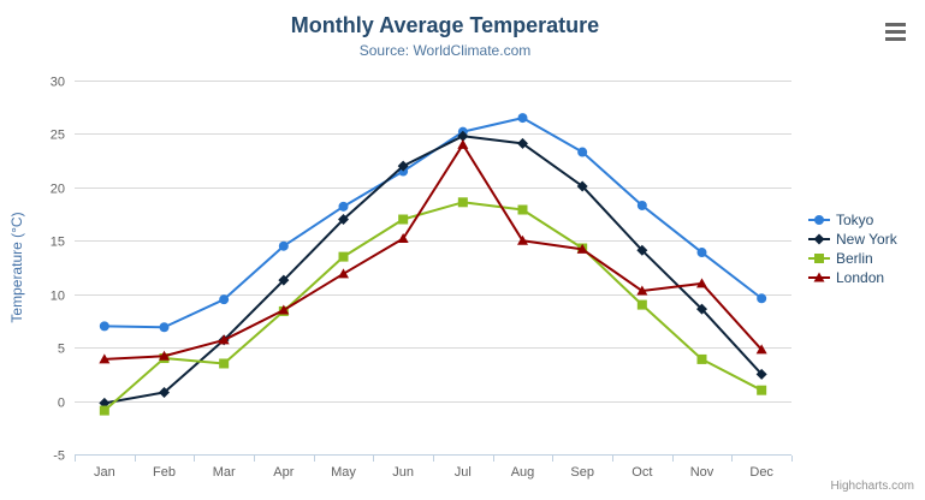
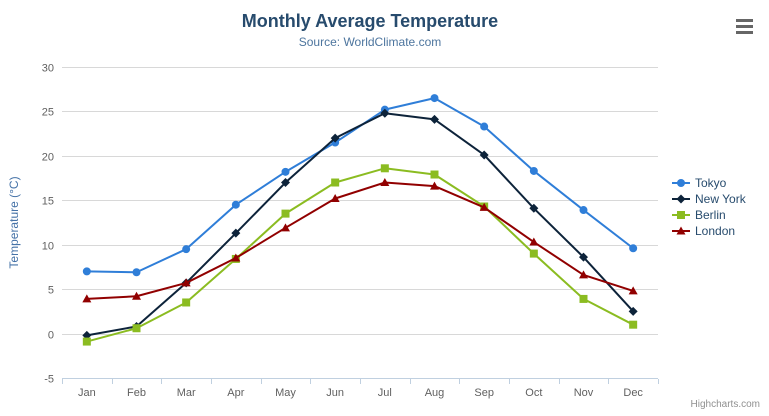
Berlin/Feb: 4 -> 1
London/Jul: 24 -> 17
London/Aug: 15 -> 17
London/Nov: 11 -> 7
